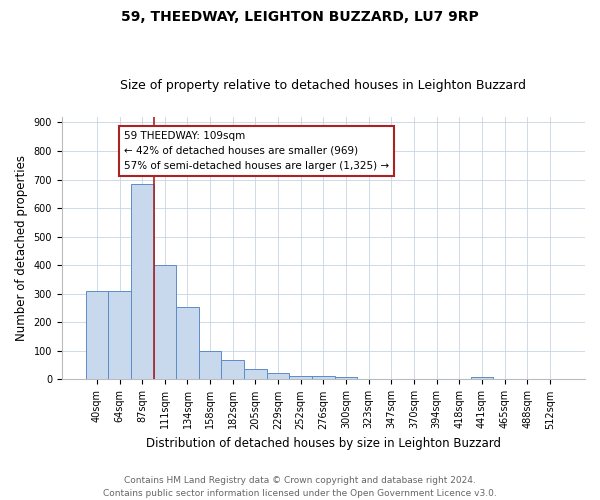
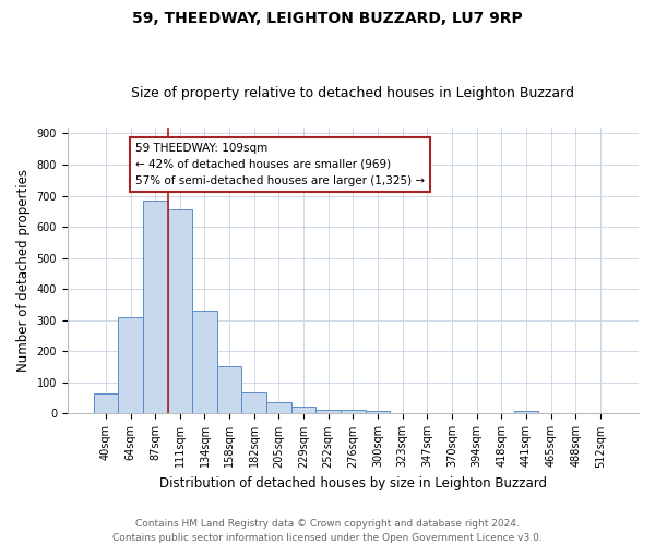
40sqm: 310 -> 65
111sqm: 400 -> 655
134sqm: 255 -> 330
158sqm: 100 -> 152
